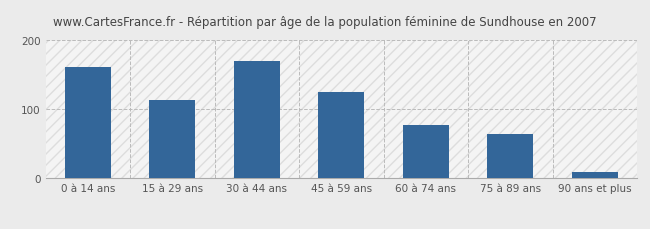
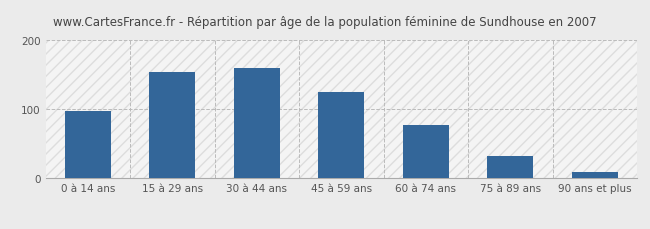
0 à 14 ans: 162 -> 98
15 à 29 ans: 113 -> 154
30 à 44 ans: 170 -> 160
75 à 89 ans: 65 -> 32
